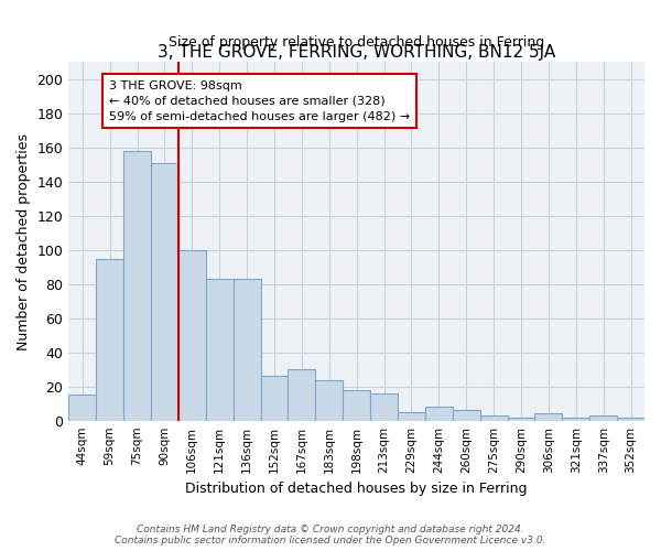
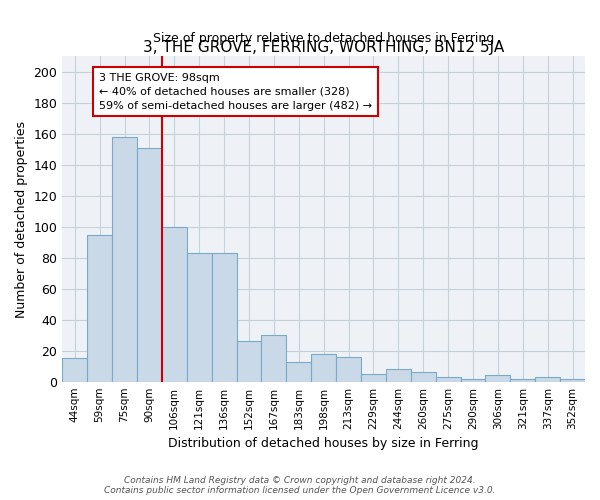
183sqm: 24 -> 13
